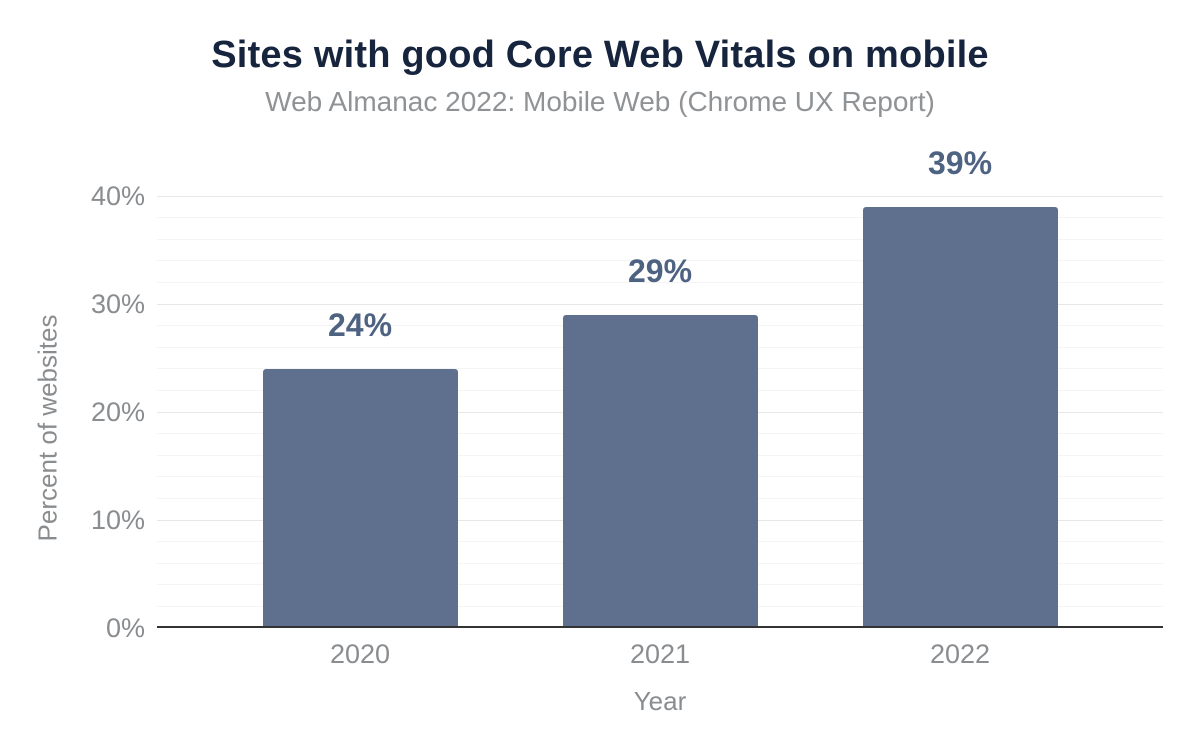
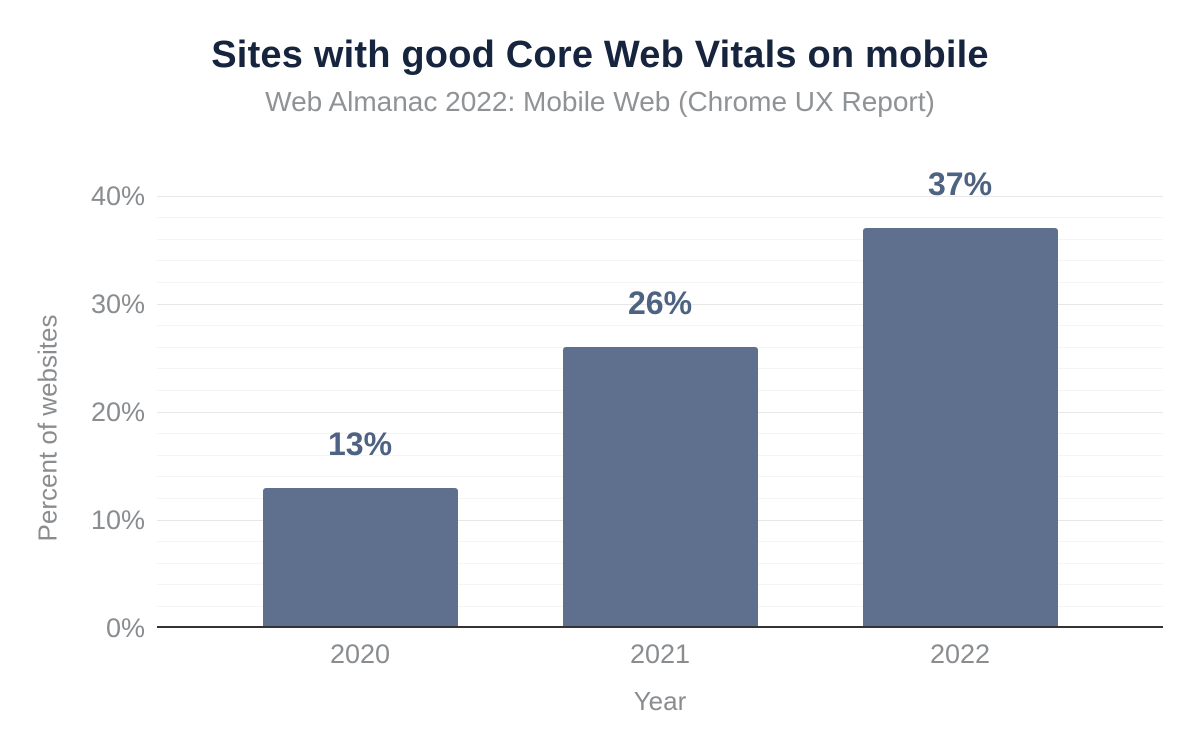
2020: 24% -> 13%
2021: 29% -> 26%
2022: 39% -> 37%
